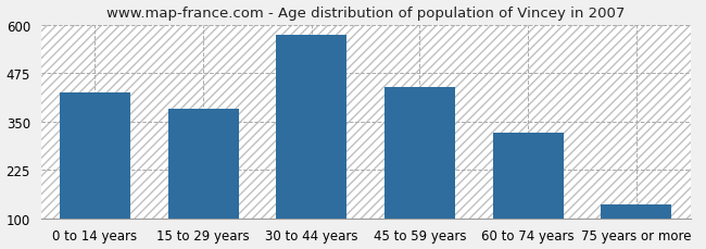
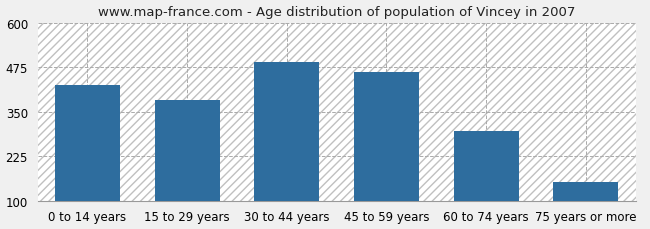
30 to 44 years: 575 -> 490
45 to 59 years: 440 -> 463
60 to 74 years: 320 -> 295
75 years or more: 135 -> 152
